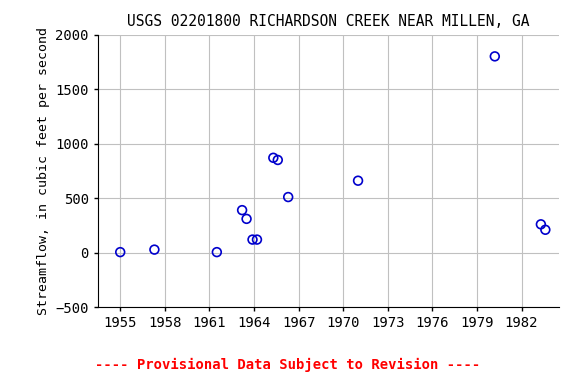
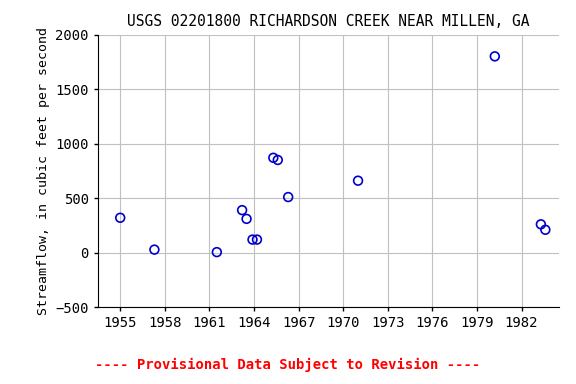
1955: 0 -> 320
